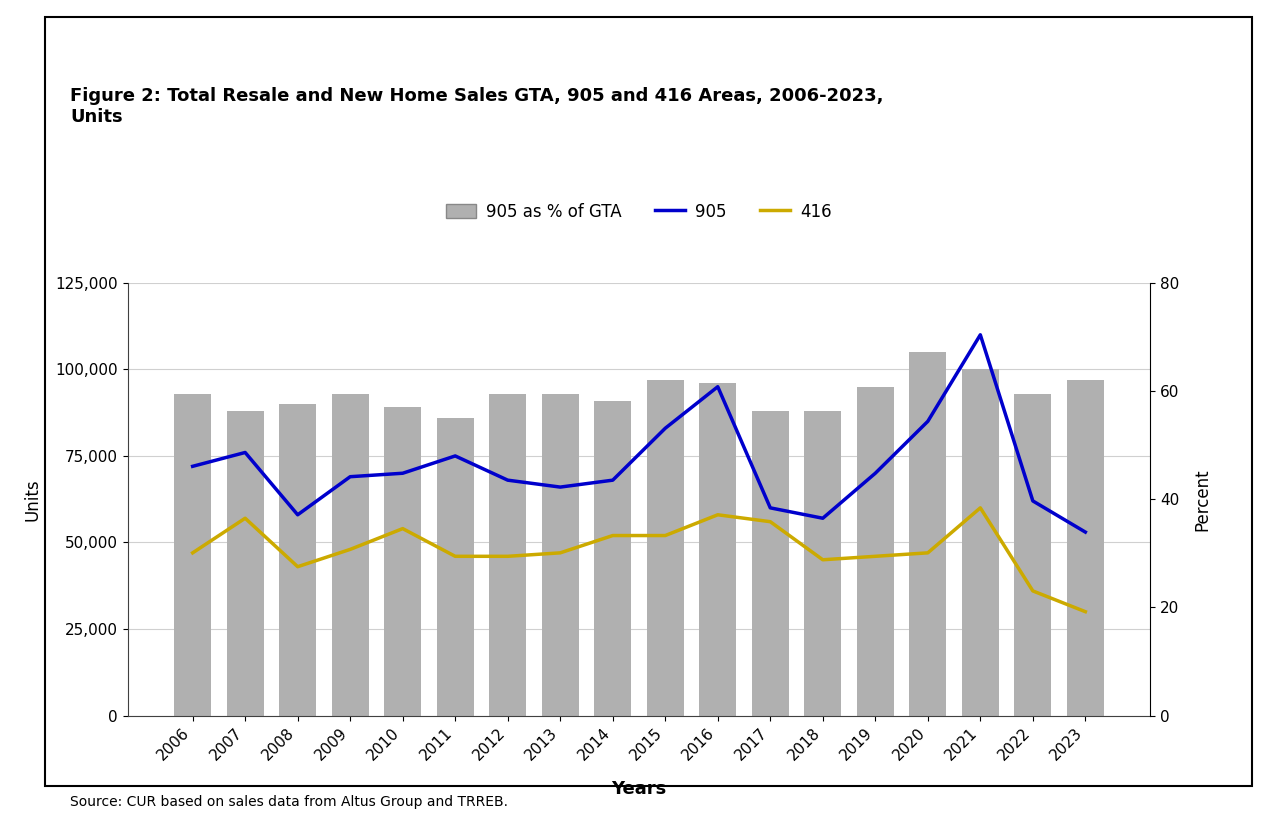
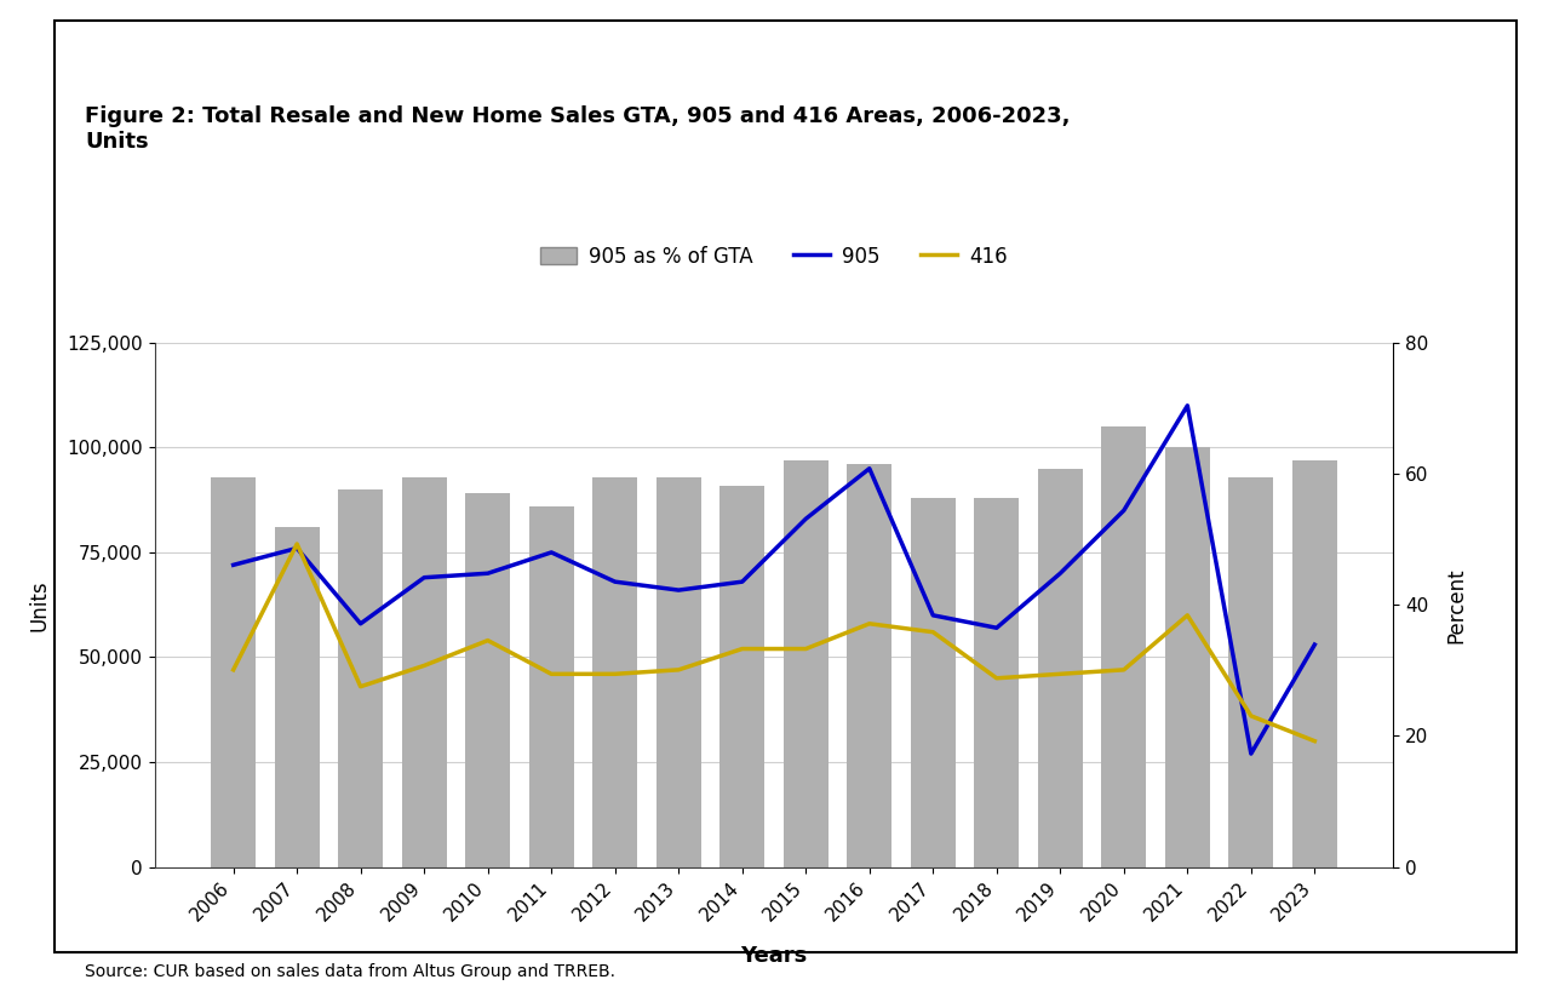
905 as % of GTA/2007: 88,000 -> 81,000
416/2007: 57,000 -> 77,000
905/2022: 62,000 -> 27,000
